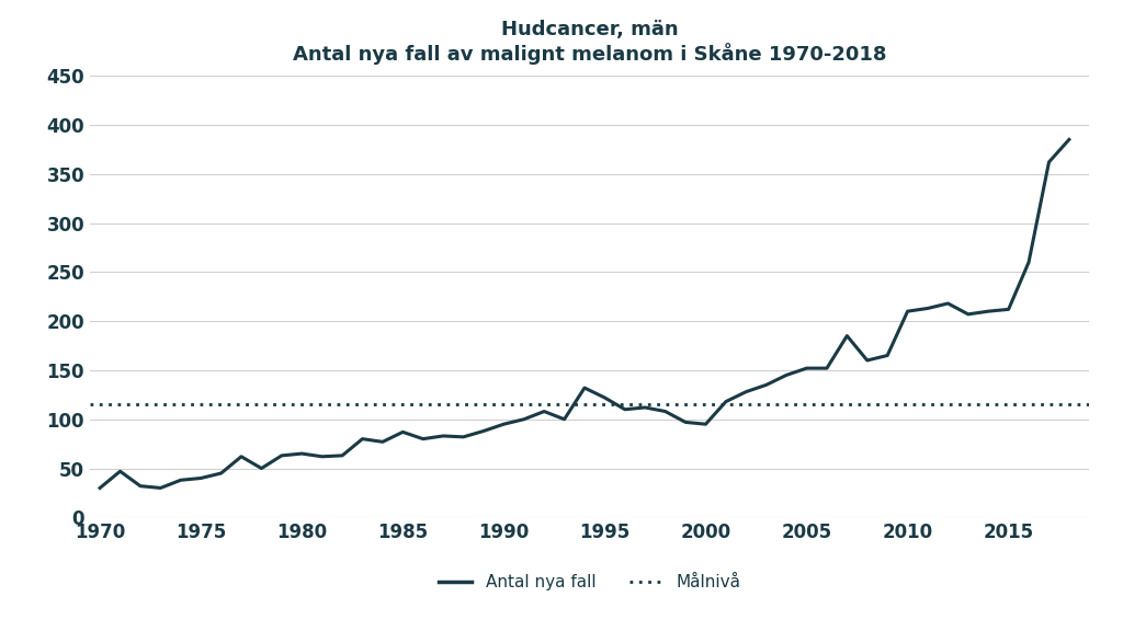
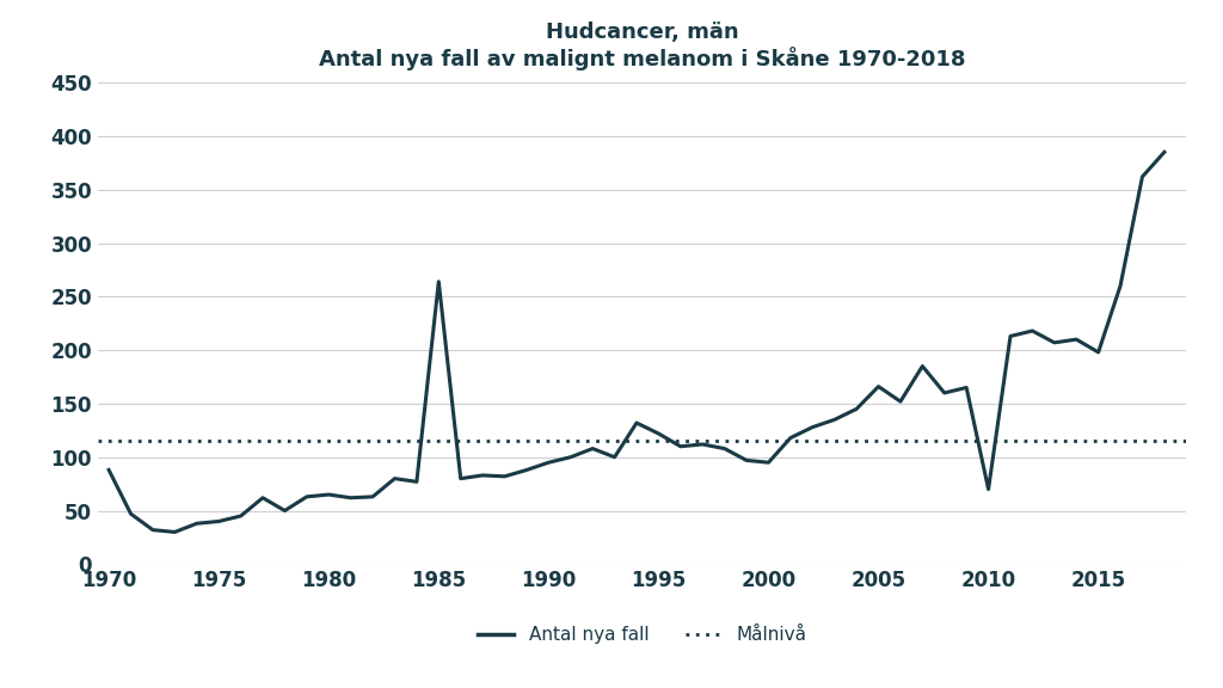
1970: 30 -> 88
1985: 87 -> 264
2005: 152 -> 166
2010: 210 -> 70
2015: 212 -> 198
